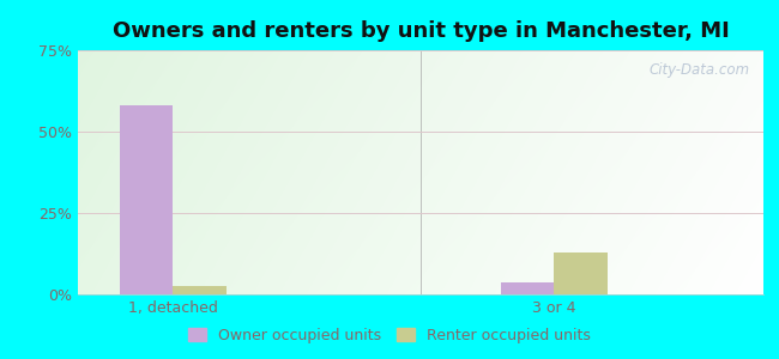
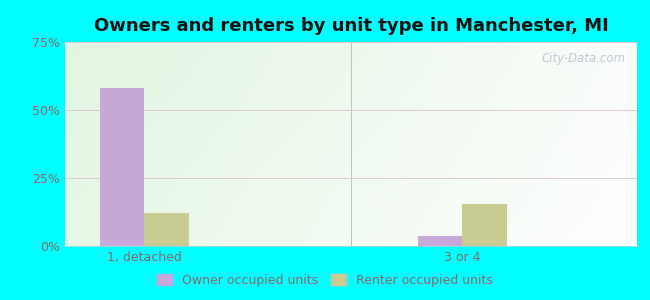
Renter occupied units/1, detached: 2.5% -> 12.0%
Renter occupied units/3 or 4: 13.0% -> 15.5%
